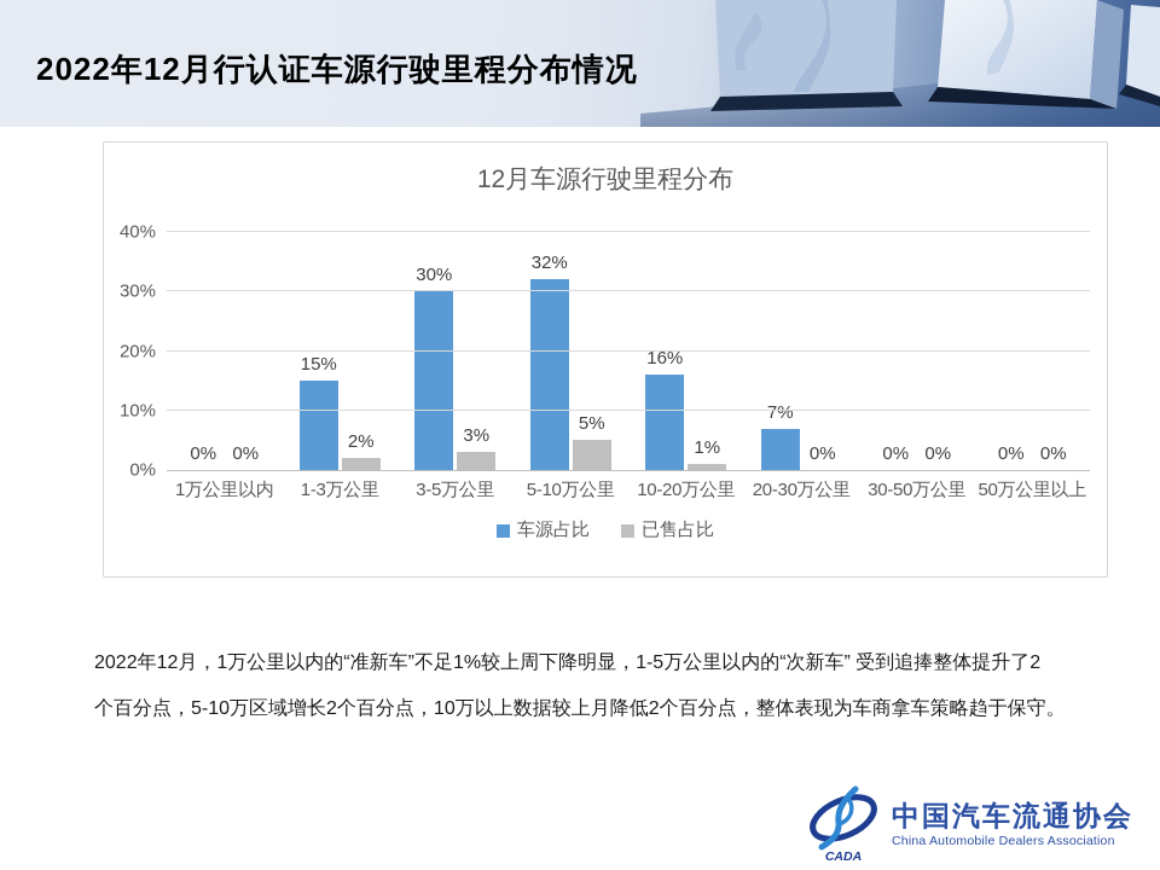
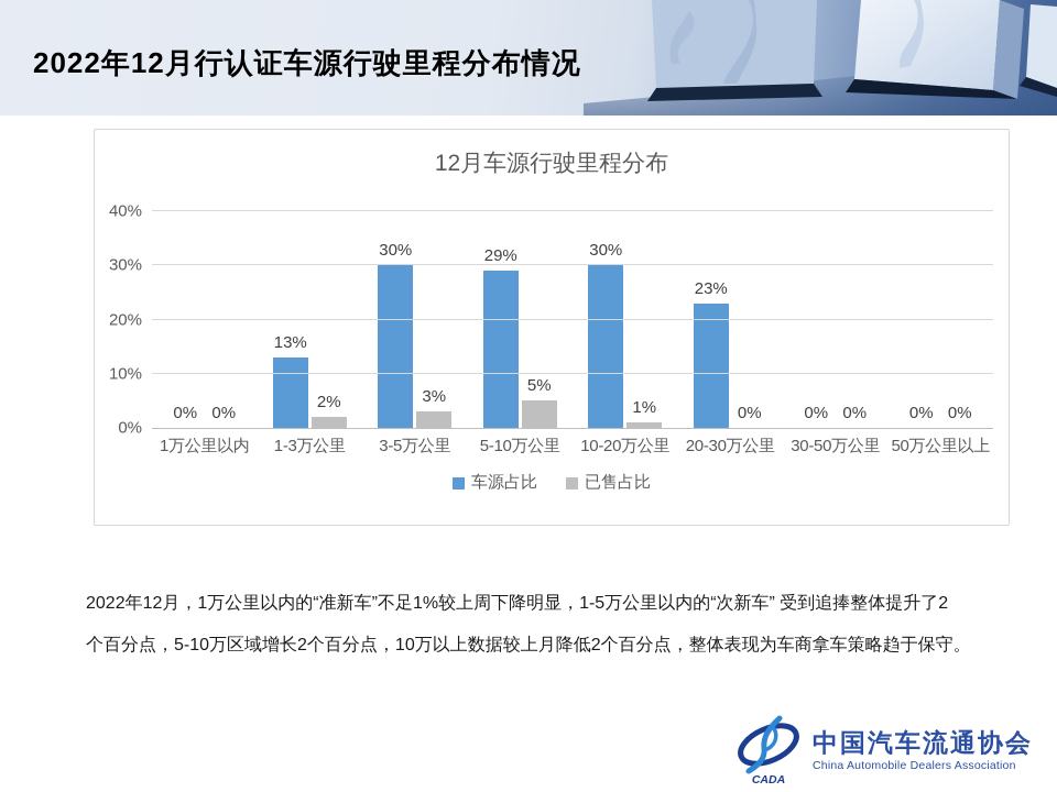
车源占比/1-3万公里: 15% -> 13%
车源占比/5-10万公里: 32% -> 29%
车源占比/10-20万公里: 16% -> 30%
车源占比/20-30万公里: 7% -> 23%
